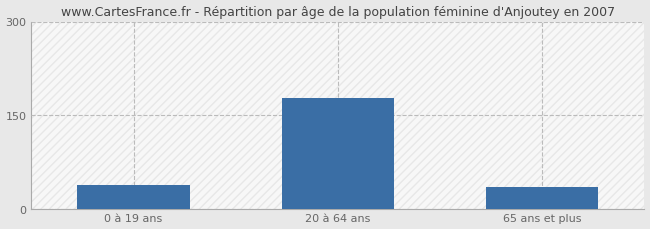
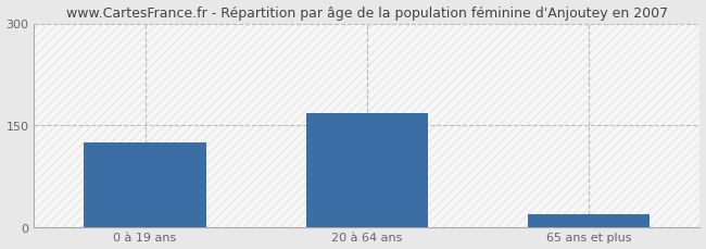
0 à 19 ans: 38 -> 125
20 à 64 ans: 178 -> 168
65 ans et plus: 34 -> 18
